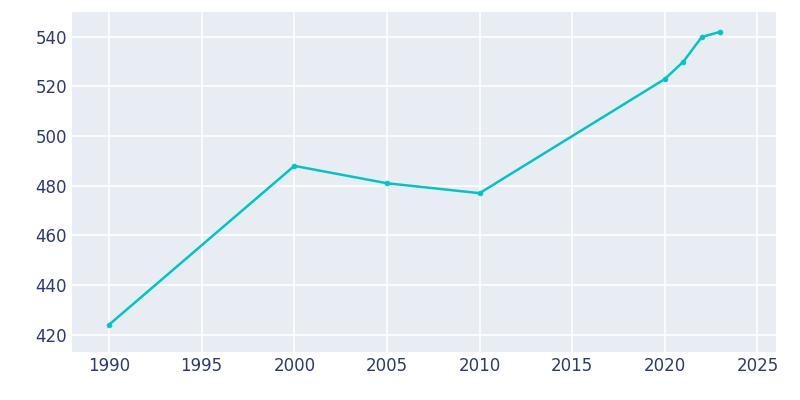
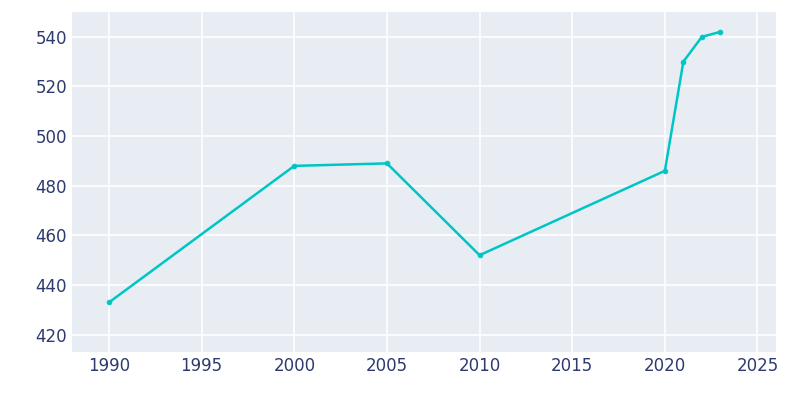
1990: 424 -> 433
2005: 481 -> 489
2010: 477 -> 452
2020: 523 -> 486
